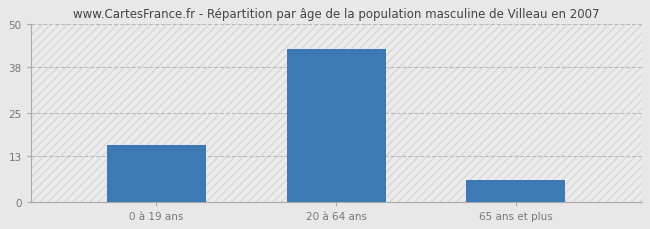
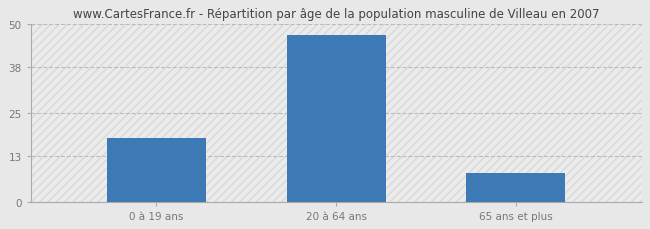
0 à 19 ans: 16 -> 18
20 à 64 ans: 43 -> 47
65 ans et plus: 6 -> 8
